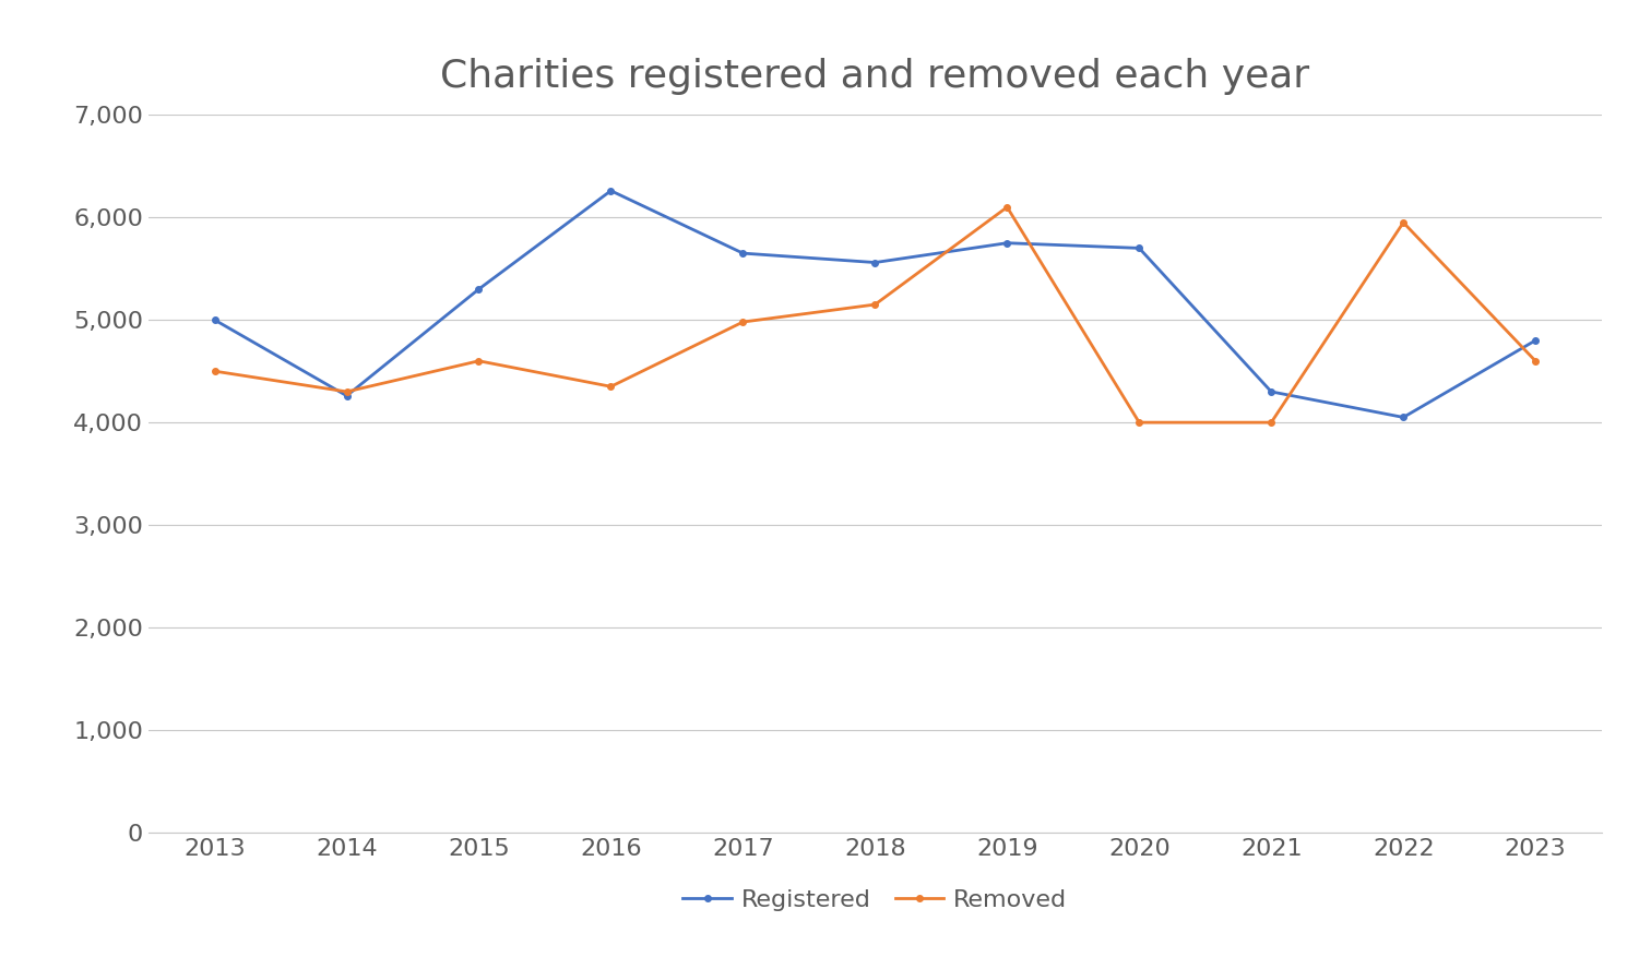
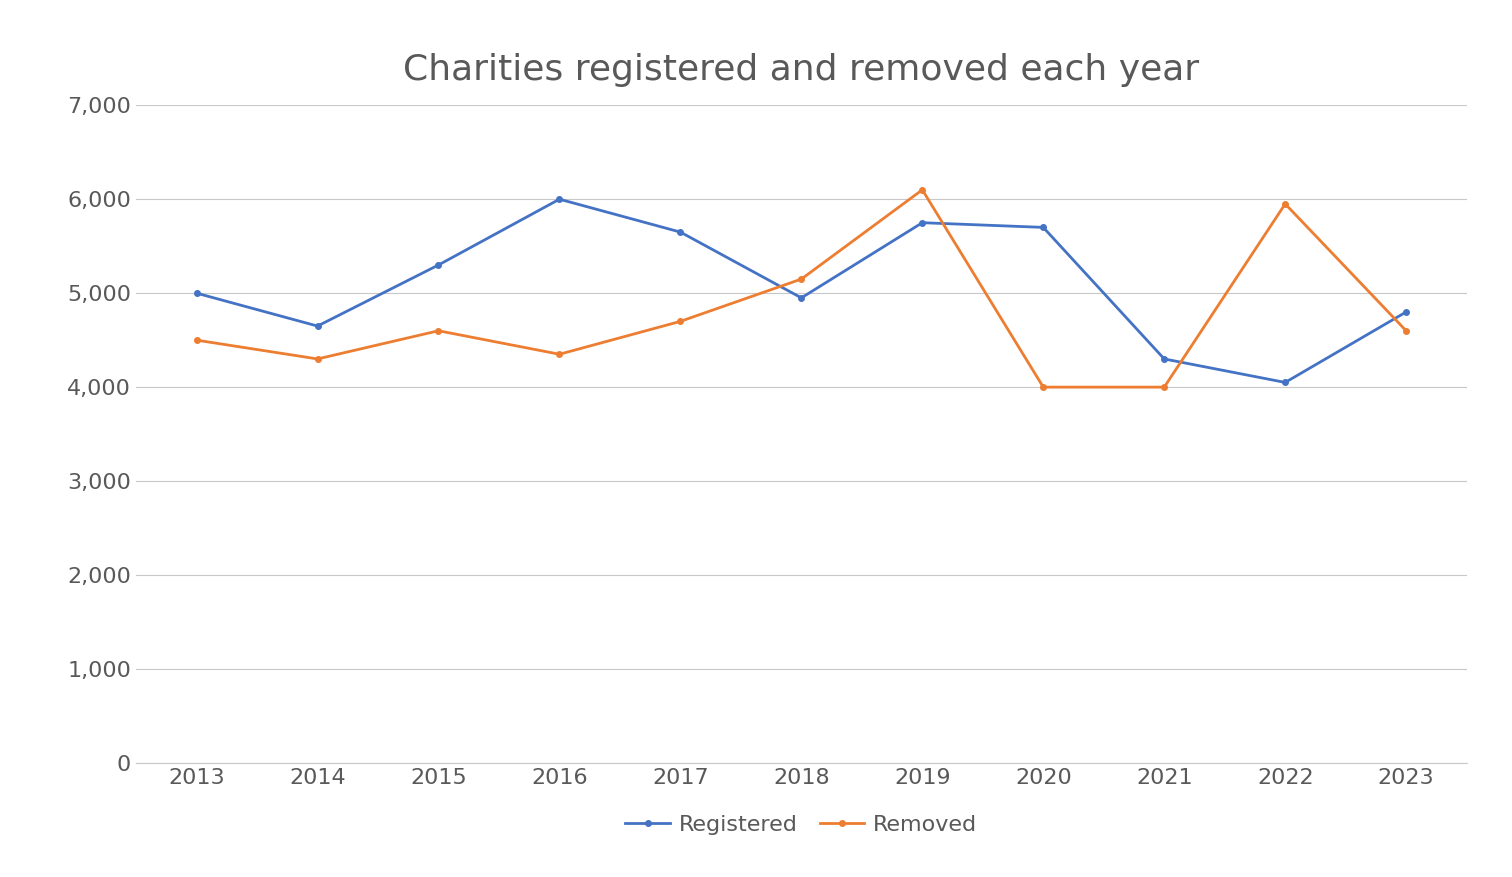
Registered/2014: 4,260 -> 4,650
Registered/2016: 6,260 -> 6,000
Removed/2017: 4,980 -> 4,700
Registered/2018: 5,560 -> 4,950
